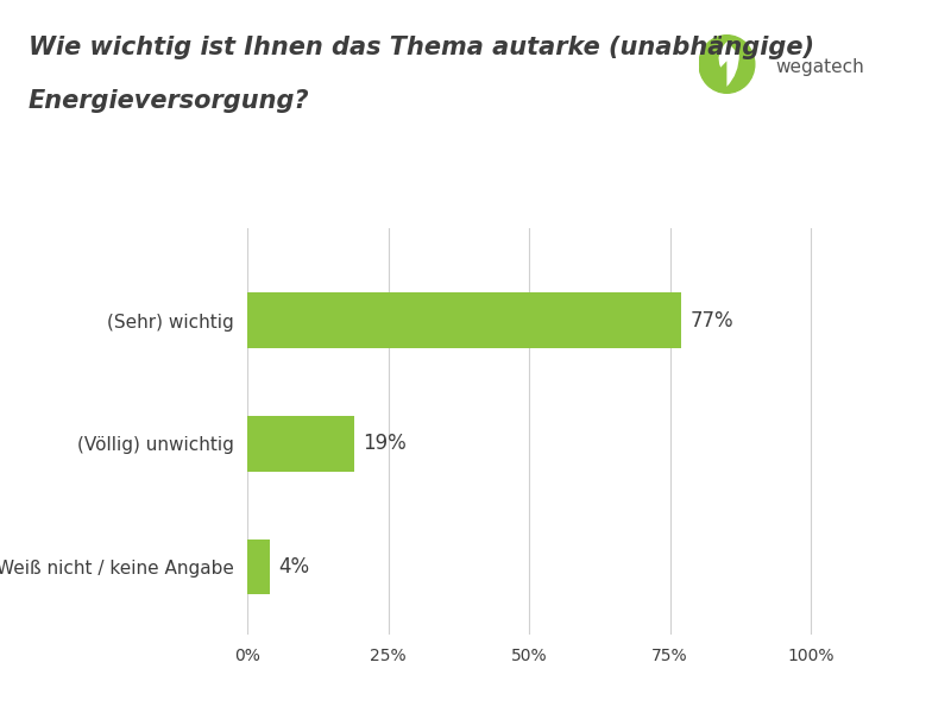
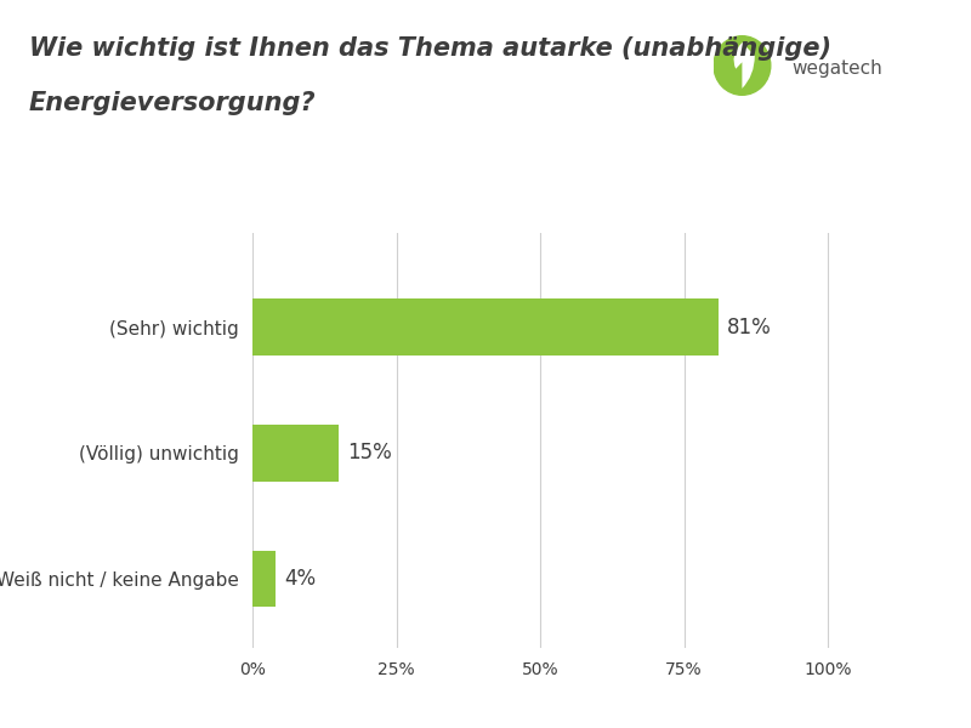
(Sehr) wichtig: 77% -> 81%
(Völlig) unwichtig: 19% -> 15%
